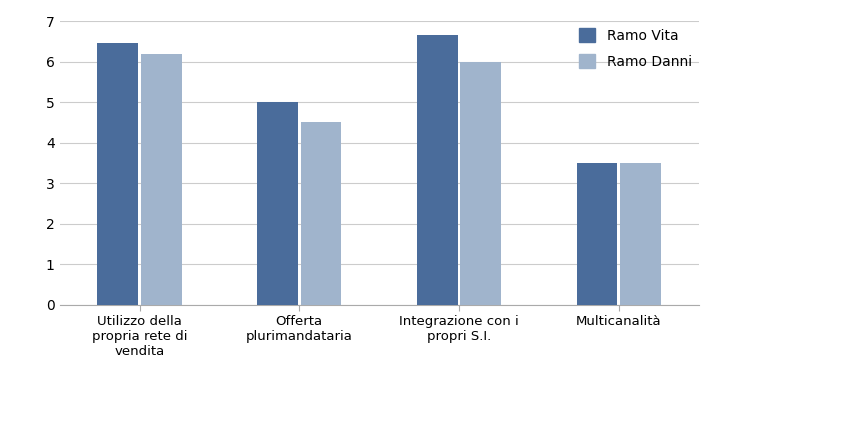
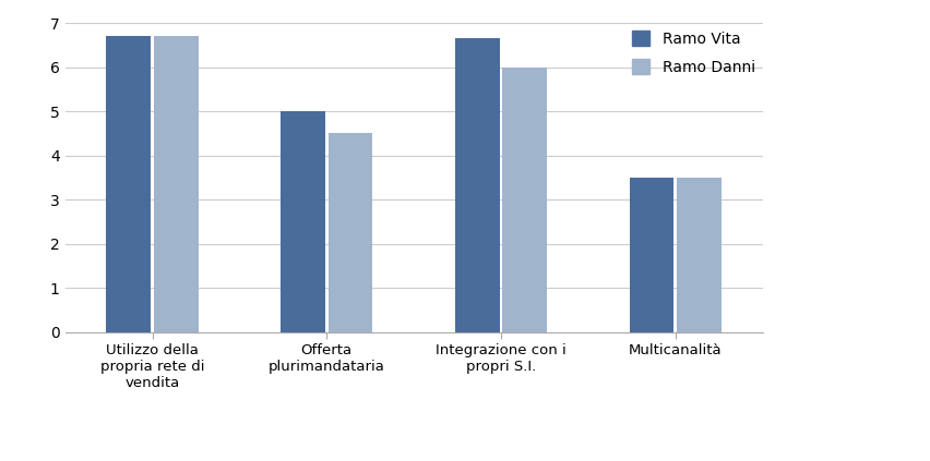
Ramo Vita/Utilizzo della propria rete di vendita: 6.45 -> 6.70
Ramo Danni/Utilizzo della propria rete di vendita: 6.2 -> 6.7
